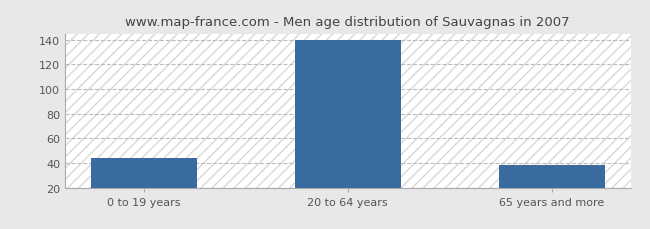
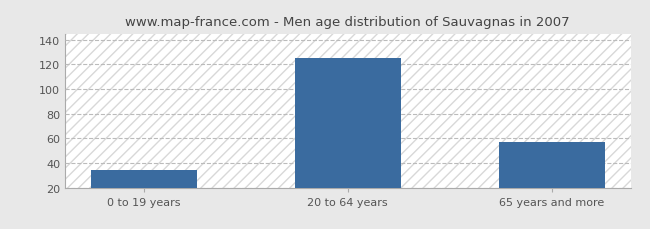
0 to 19 years: 44 -> 34
20 to 64 years: 140 -> 125
65 years and more: 38 -> 57
